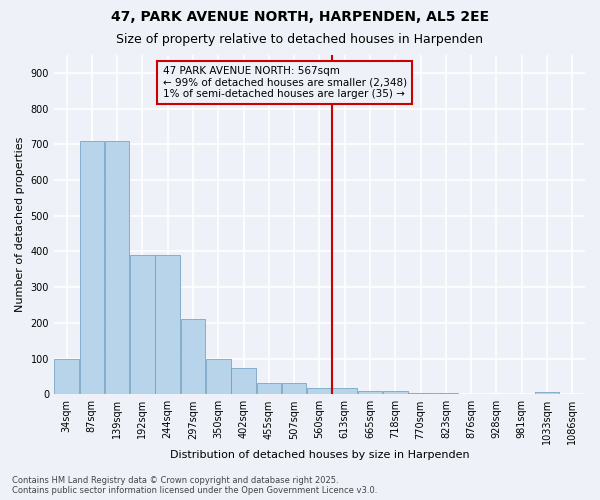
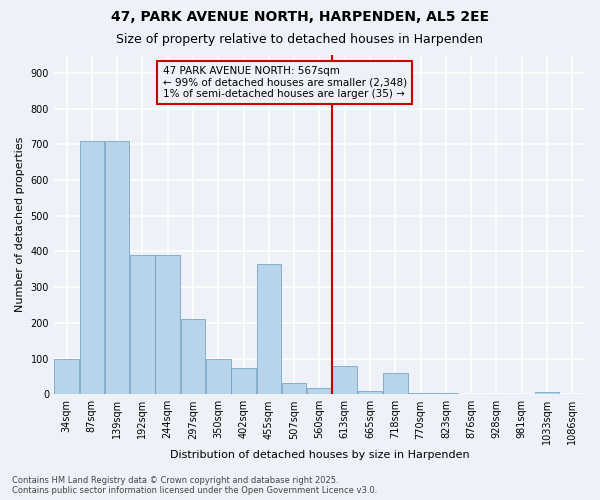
455sqm: 32 -> 365
613sqm: 18 -> 80
718sqm: 10 -> 60
